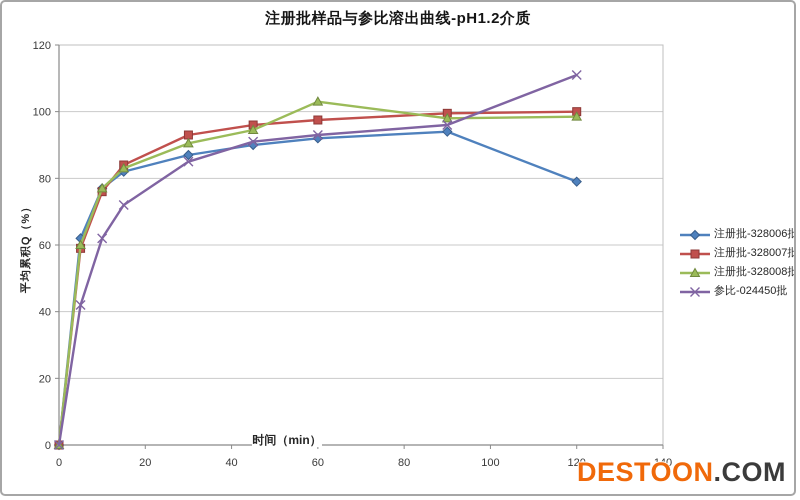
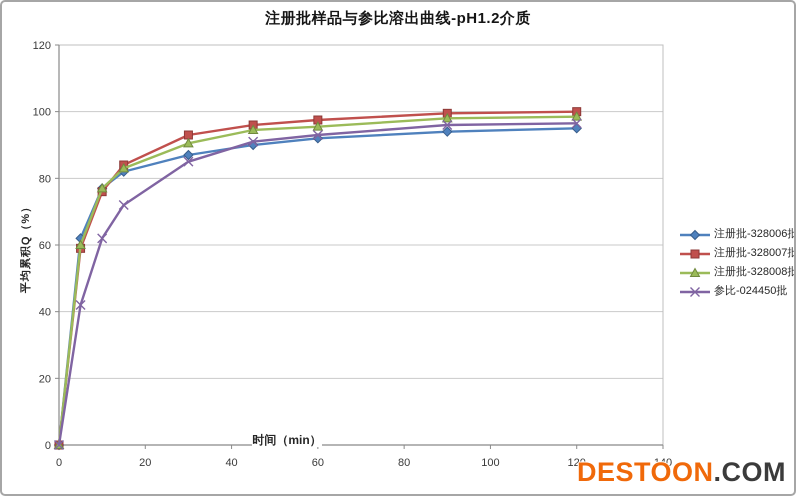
注册批-328008批/60: 103 -> 96
注册批-328006批/120: 79 -> 95
参比-024450批/120: 111 -> 96
